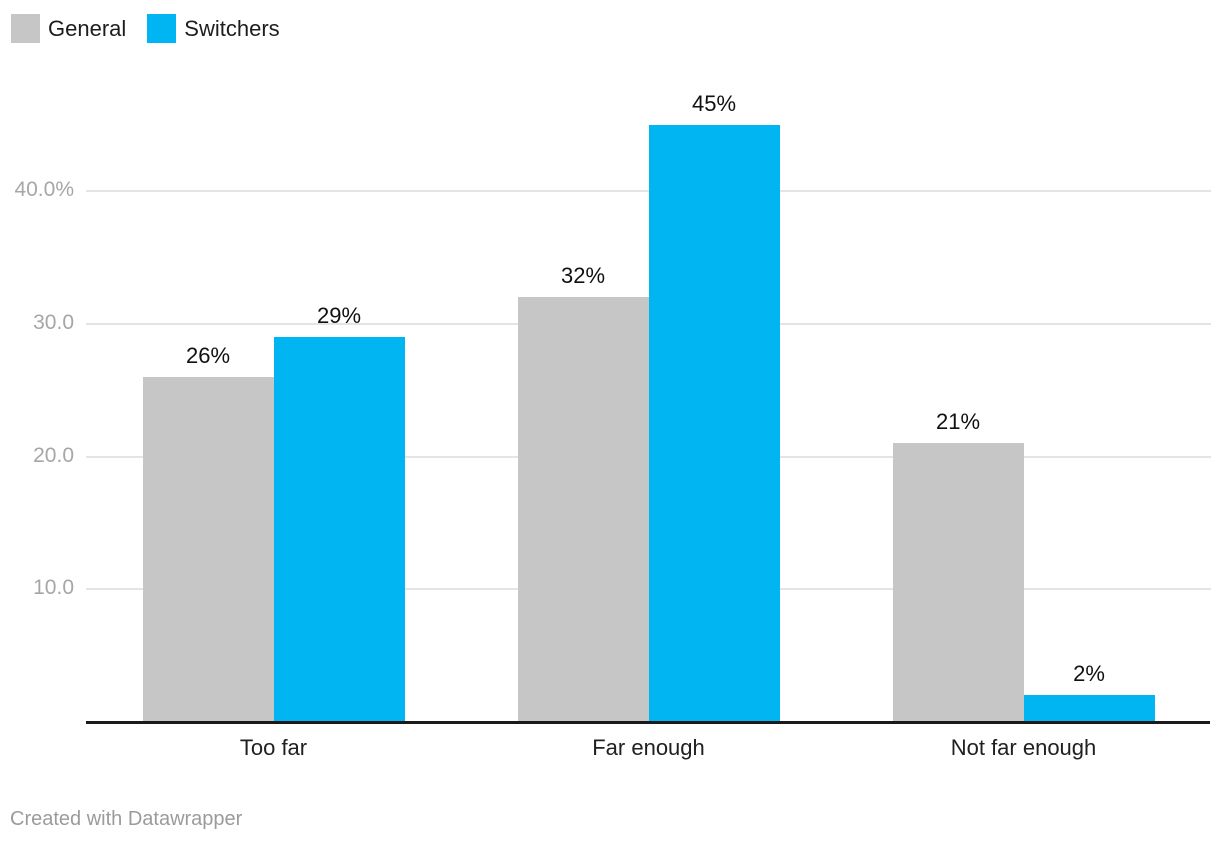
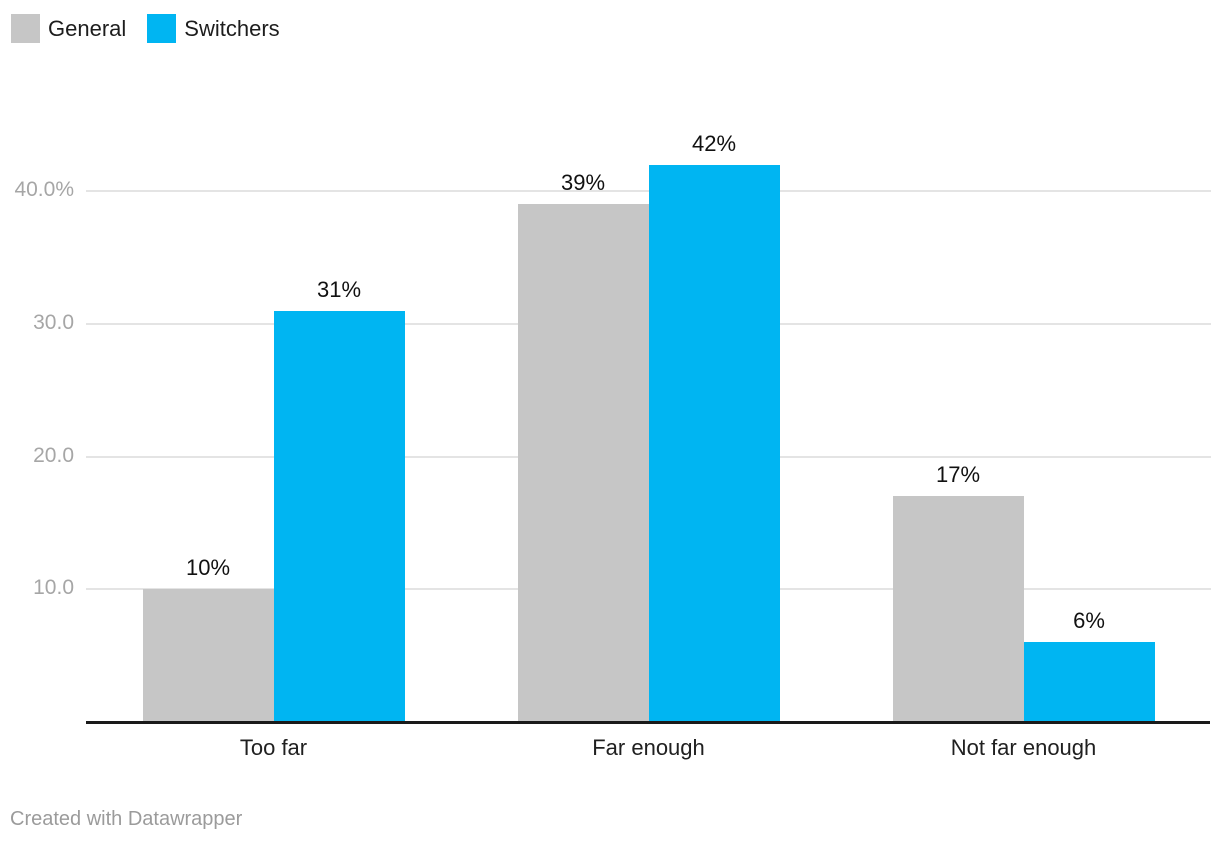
General/Too far: 26% -> 10%
Switchers/Too far: 29% -> 31%
General/Far enough: 32% -> 39%
Switchers/Far enough: 45% -> 42%
General/Not far enough: 21% -> 17%
Switchers/Not far enough: 2% -> 6%
